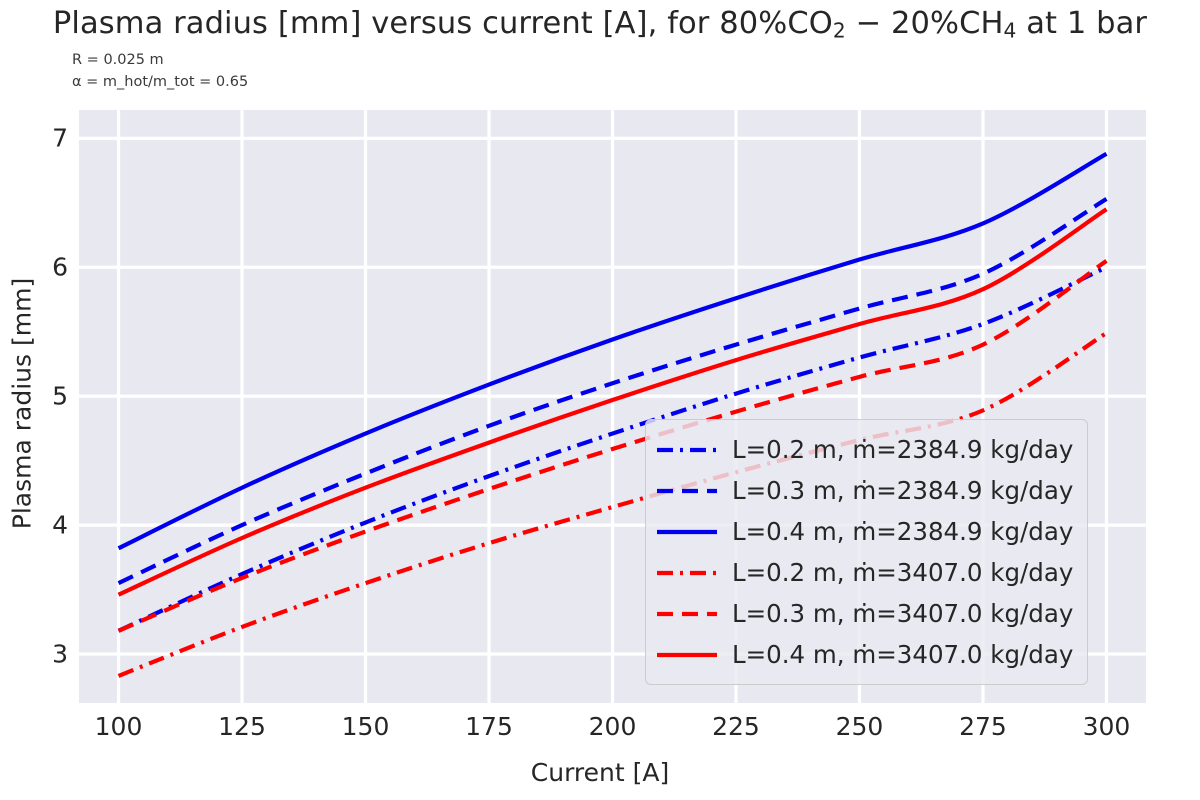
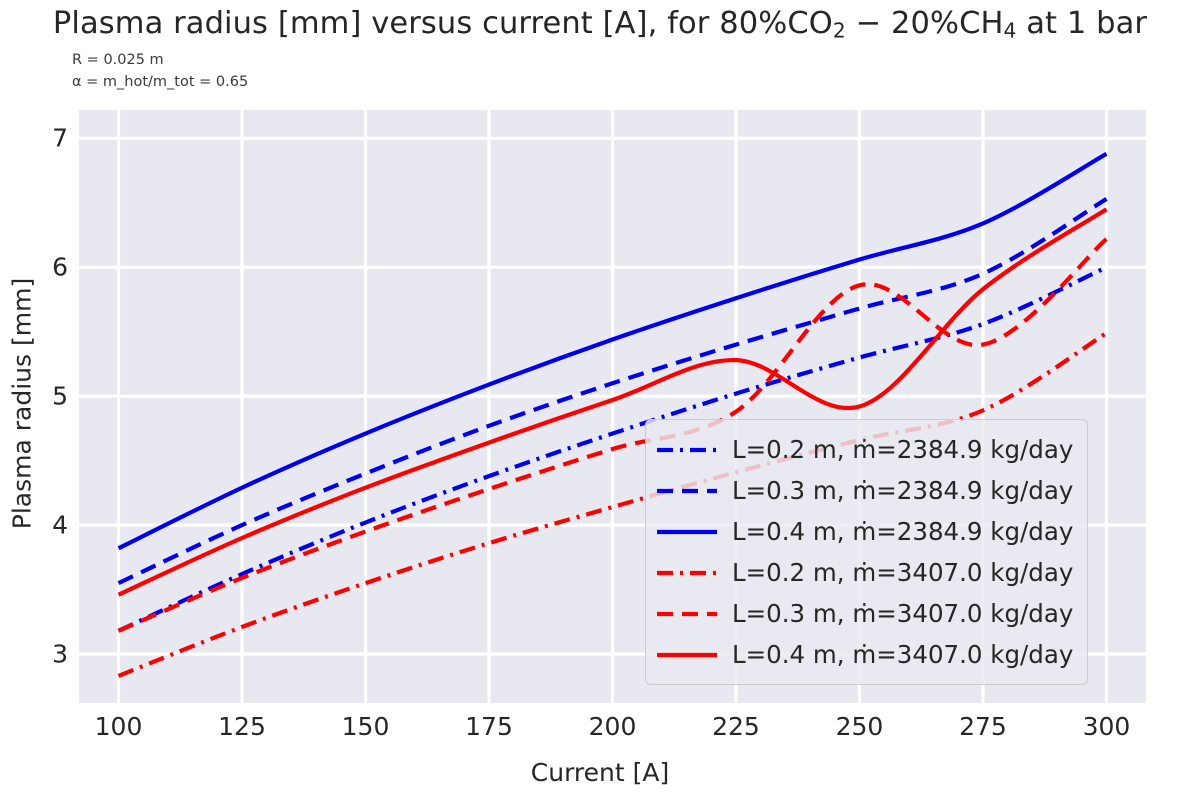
L=0.3 m, ṁ=3407.0 kg/day/250: 5.15 -> 5.86
L=0.4 m, ṁ=3407.0 kg/day/250: 5.56 -> 4.92
L=0.3 m, ṁ=3407.0 kg/day/300: 6.05 -> 6.22
